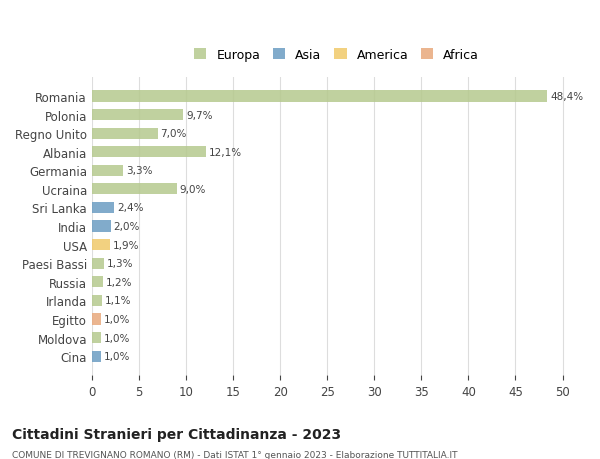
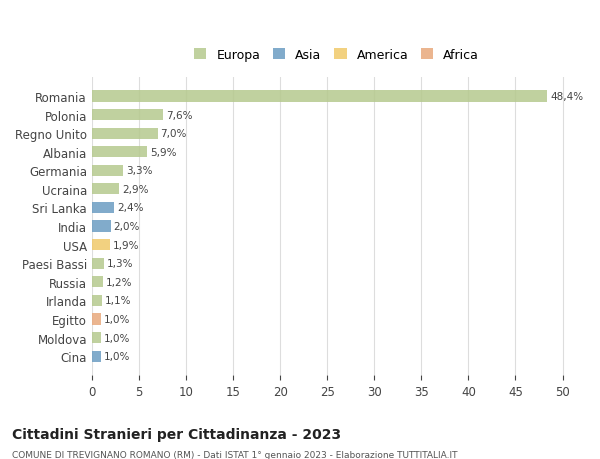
Polonia: 9,7% -> 7,6%
Albania: 12,1% -> 5,9%
Ucraina: 9,0% -> 2,9%
